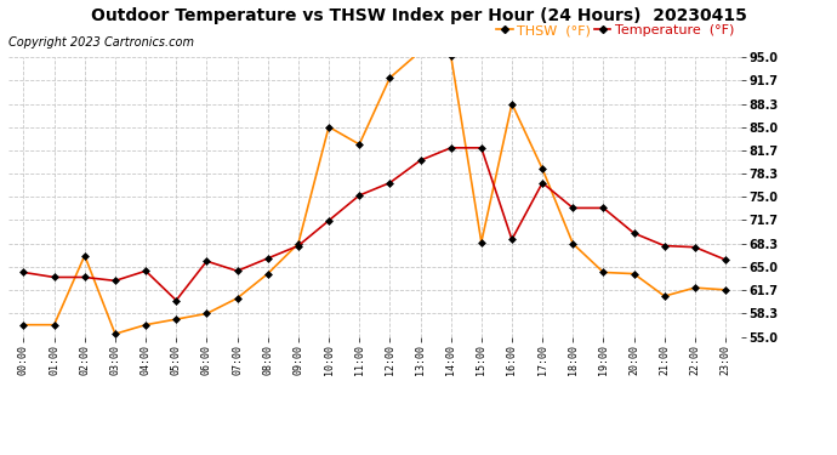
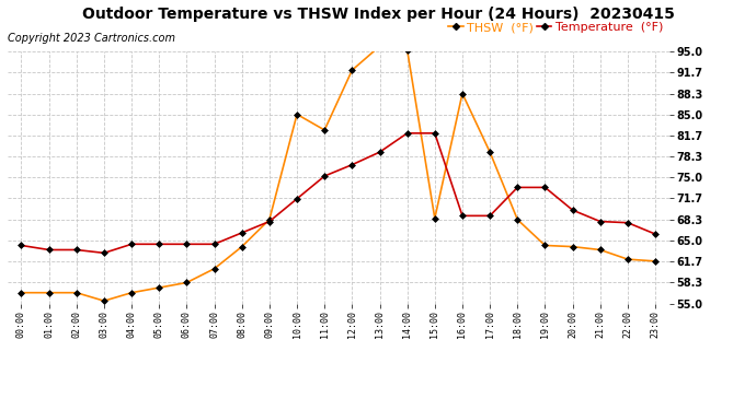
THSW (°F)/02:00: 66.6 -> 56.7
Temperature (°F)/05:00: 60.2 -> 64.4
Temperature (°F)/06:00: 65.8 -> 64.4
Temperature (°F)/13:00: 80.2 -> 79.0
Temperature (°F)/17:00: 77.0 -> 68.9
THSW (°F)/21:00: 60.8 -> 63.5
